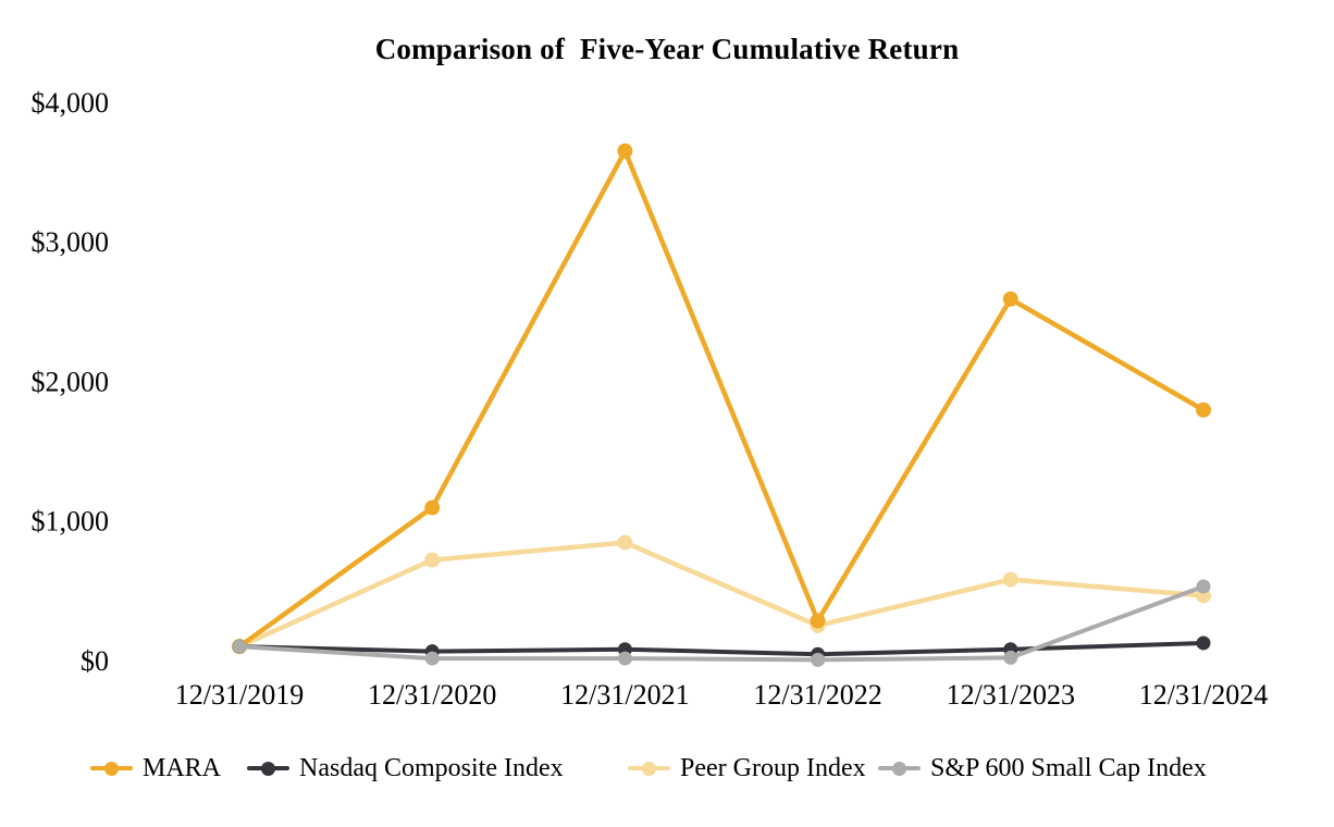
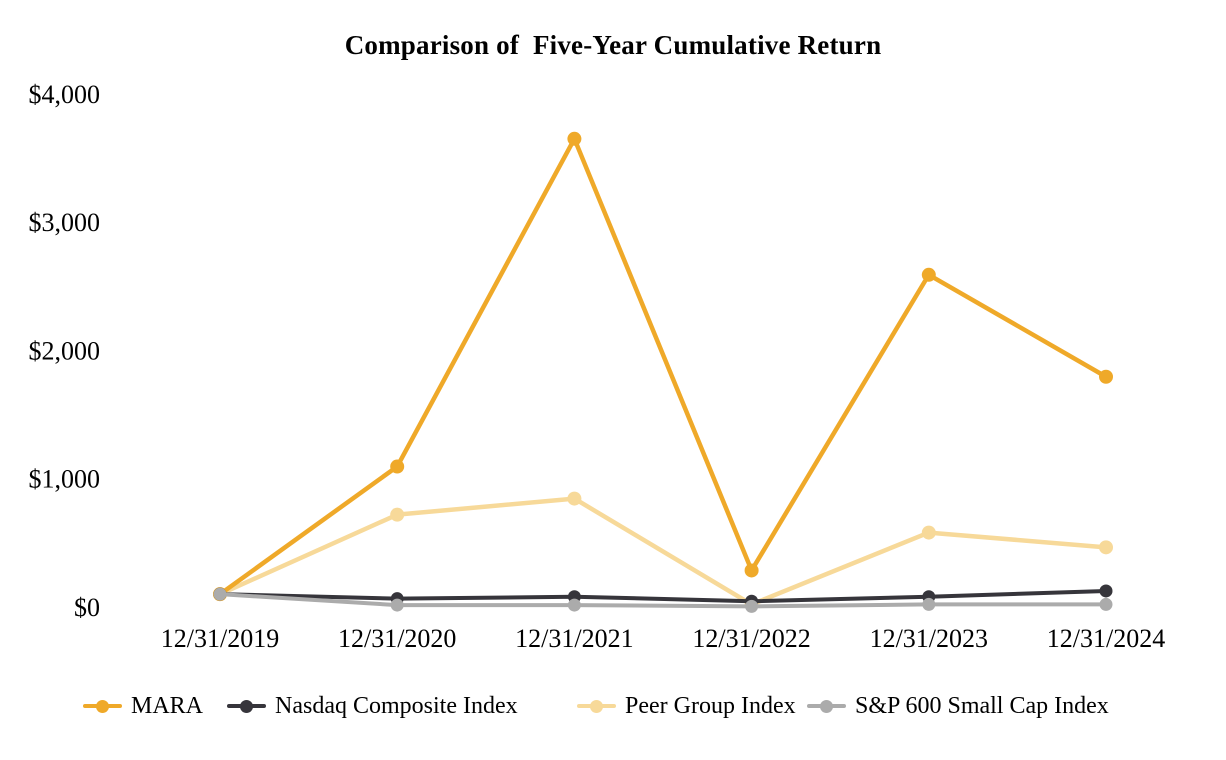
Peer Group Index/12/31/2022: $250 -> $20
S&P 600 Small Cap Index/12/31/2024: $530 -> $20
